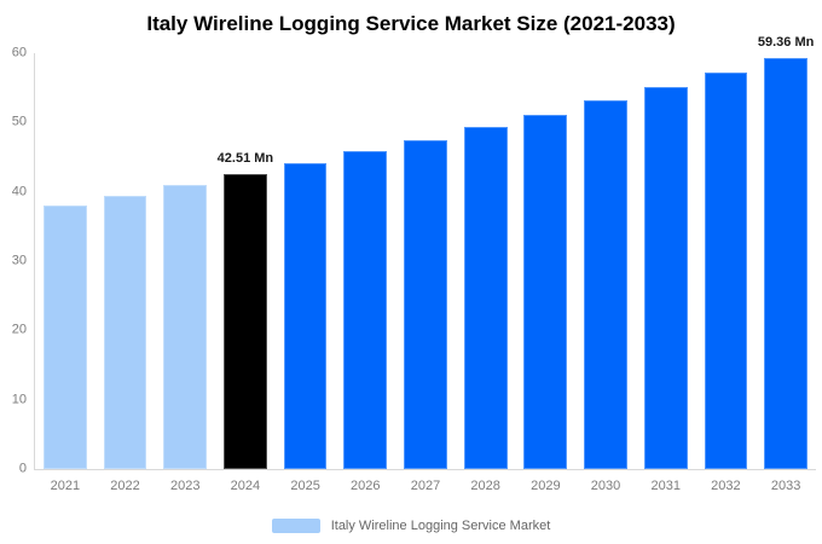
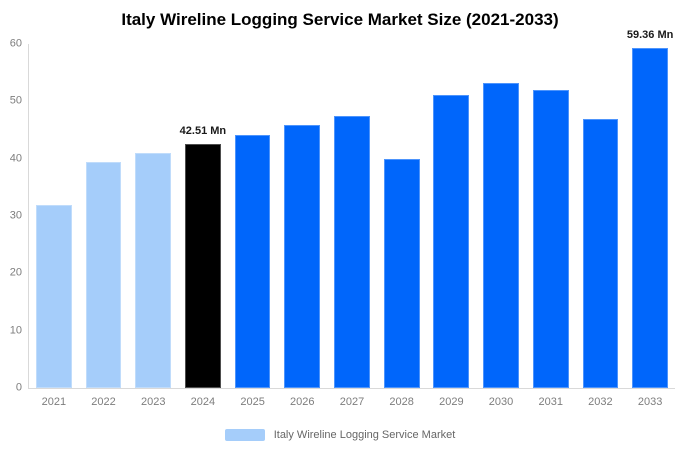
2021: 38 -> 32
2028: 49 -> 40
2031: 55 -> 52
2032: 57 -> 47
